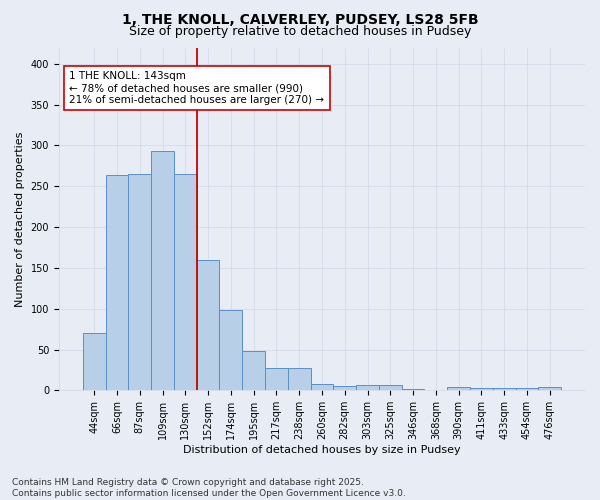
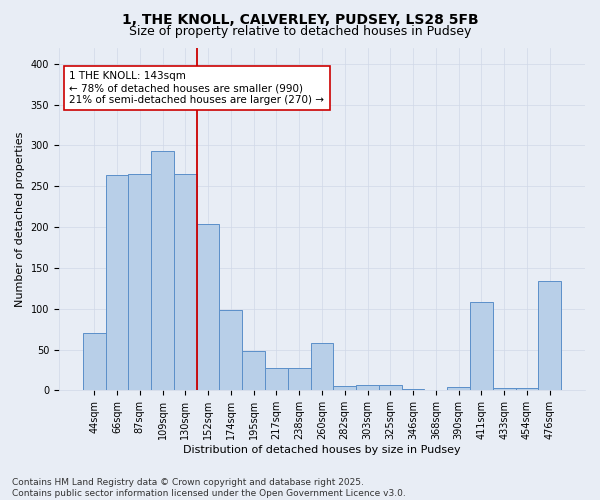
152sqm: 160 -> 204
260sqm: 8 -> 58
411sqm: 3 -> 108
476sqm: 4 -> 134
